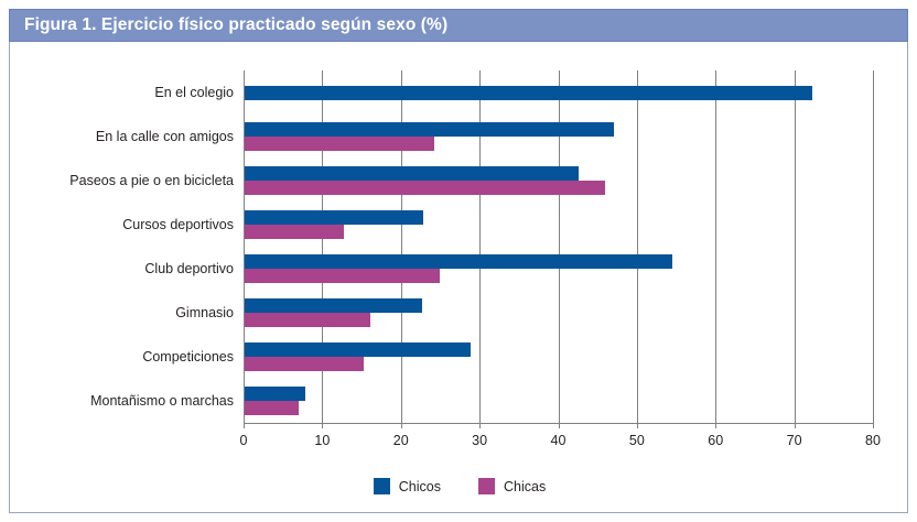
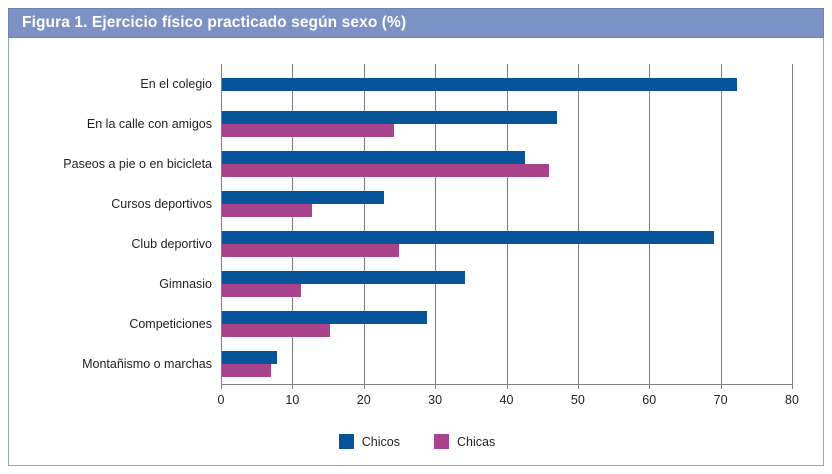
Chicos/Club deportivo: 54 -> 69
Chicos/Gimnasio: 22 -> 34
Chicas/Gimnasio: 16 -> 11
